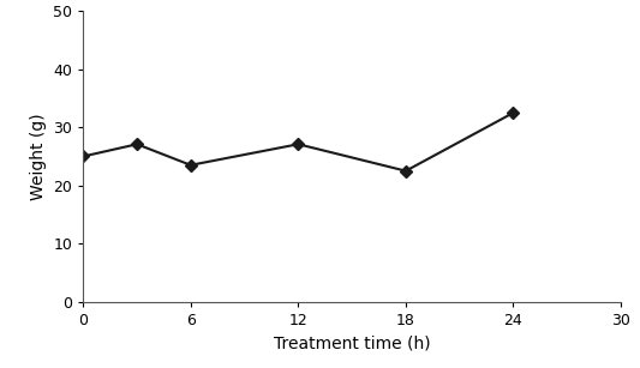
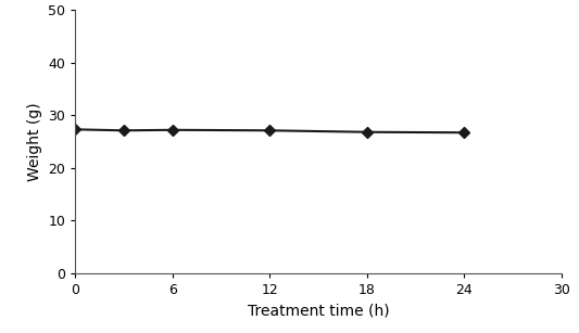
0: 25.0 -> 27.3
6: 23.5 -> 27.2
18: 22.5 -> 26.8
24: 32.5 -> 26.7
